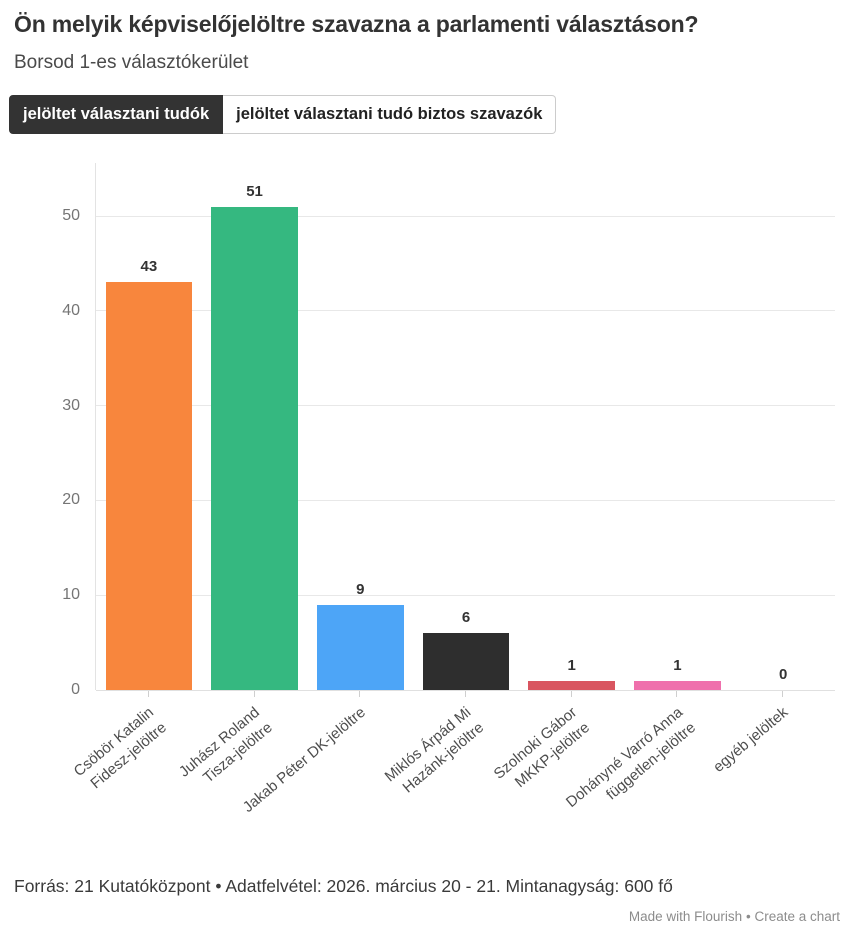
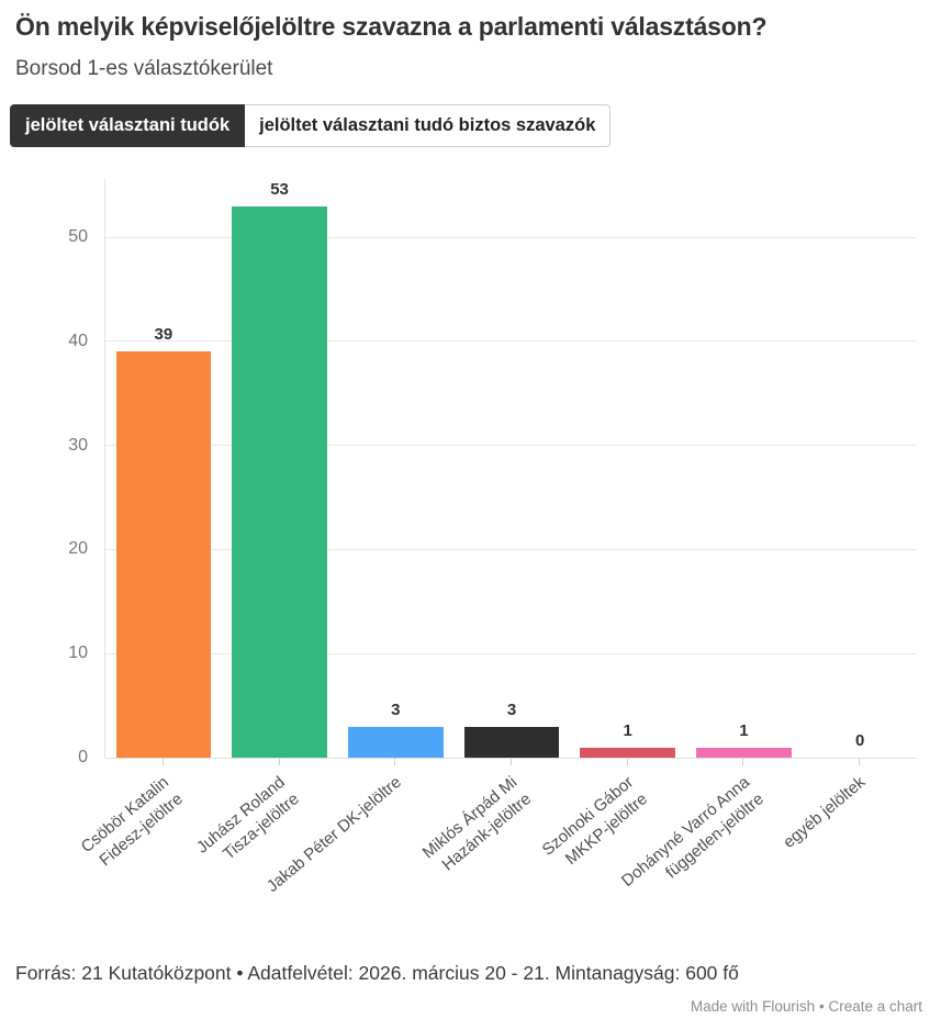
Csöbör Katalin Fidesz-jelöltre: 43 -> 39
Juhász Roland Tisza-jelöltre: 51 -> 53
Jakab Péter DK-jelöltre: 9 -> 3
Miklós Árpád Mi Hazánk-jelöltre: 6 -> 3
